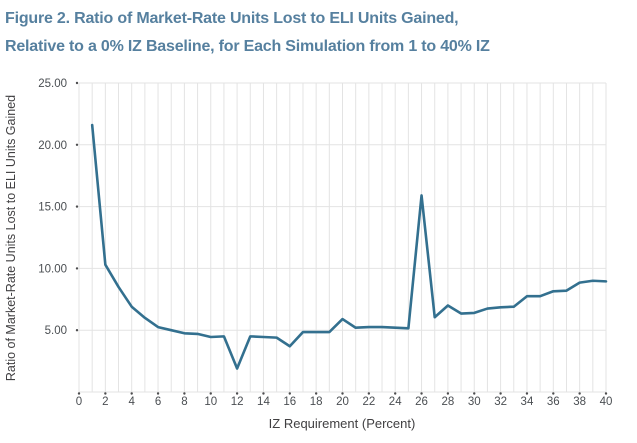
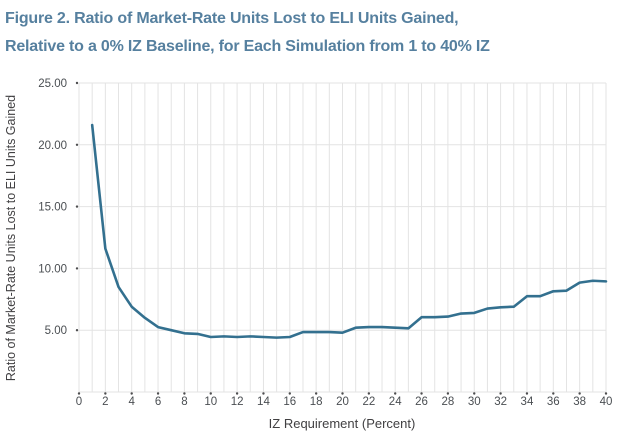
2: 10.3 -> 11.6
12: 1.9 -> 4.5
16: 3.7 -> 4.5
20: 5.9 -> 4.8
26: 15.9 -> 6.0
28: 7.0 -> 6.1
